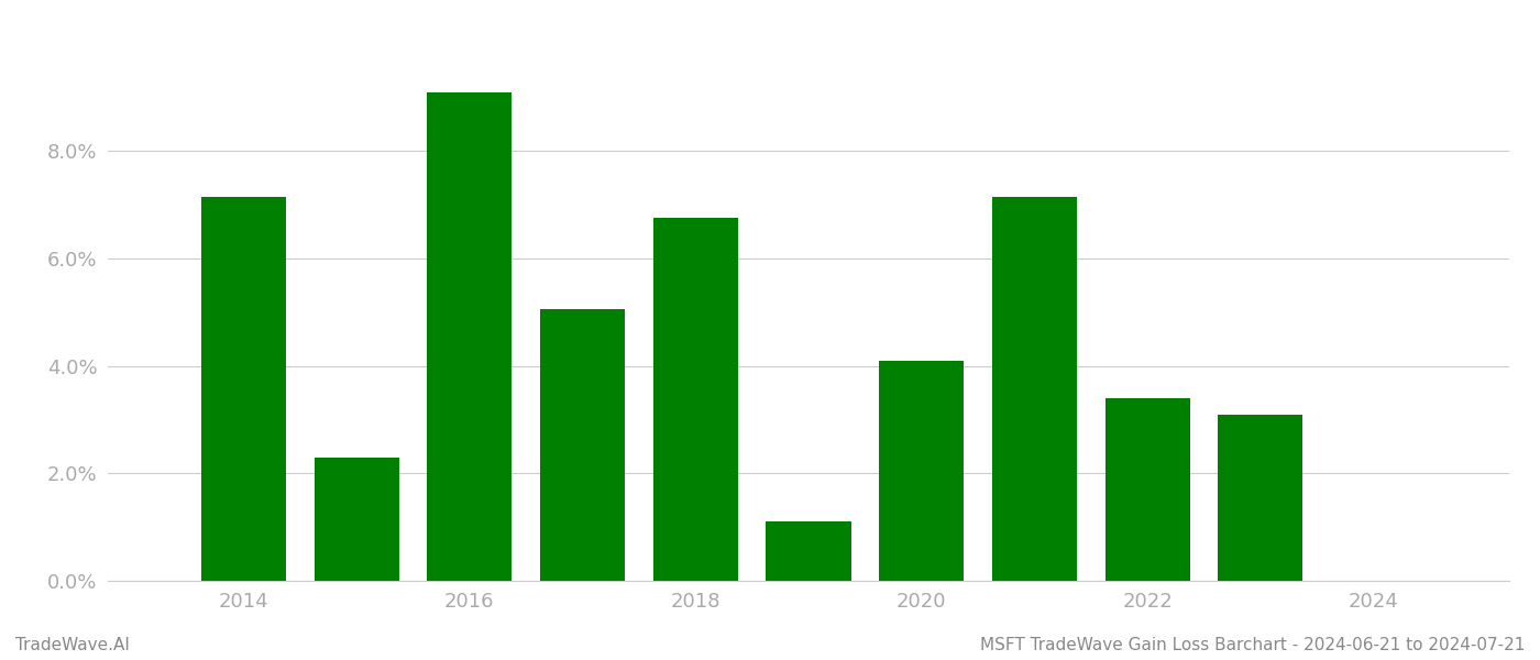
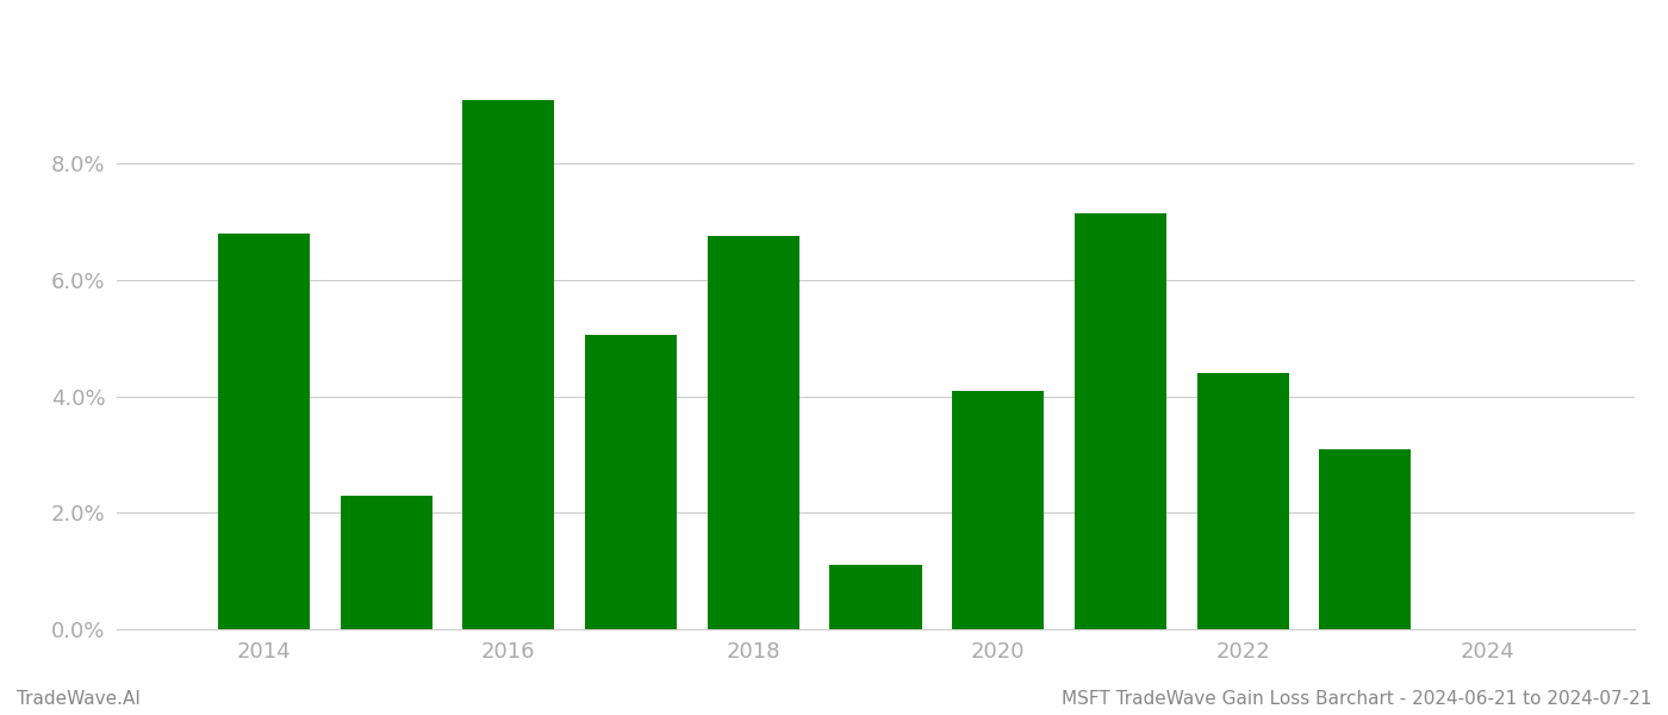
2014: 7.15% -> 6.80%
2022: 3.40% -> 4.40%
